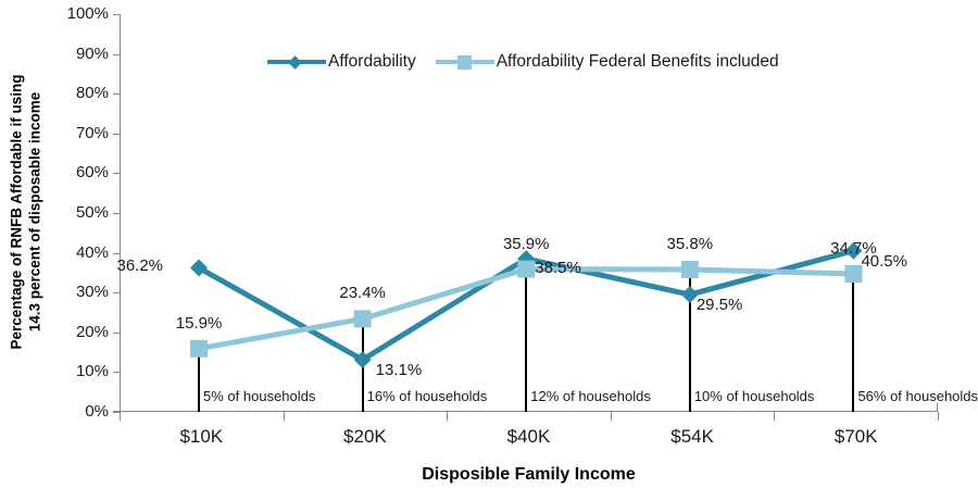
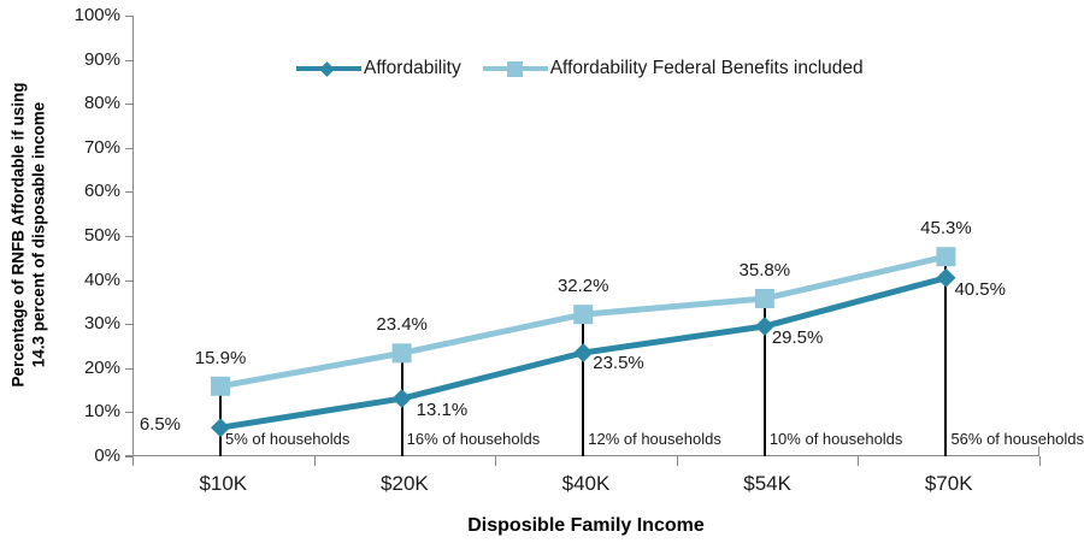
Affordability/$10K: 36.2% -> 6.5%
Affordability/$40K: 38.5% -> 23.5%
Affordability Federal Benefits included/$40K: 35.9% -> 32.2%
Affordability Federal Benefits included/$70K: 34.7% -> 45.3%
